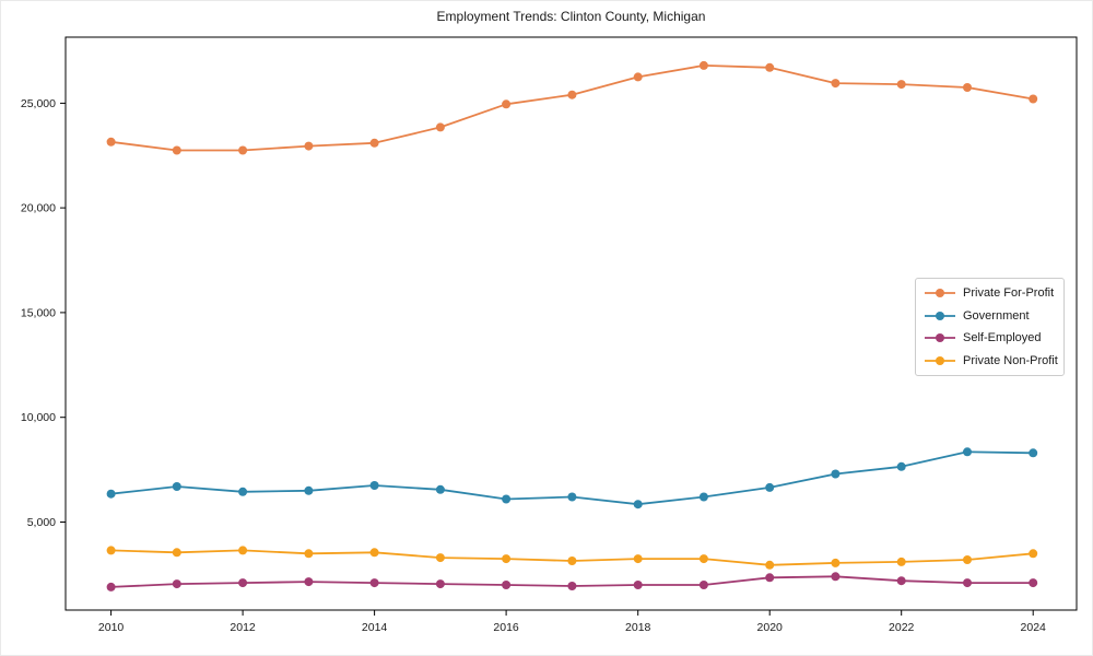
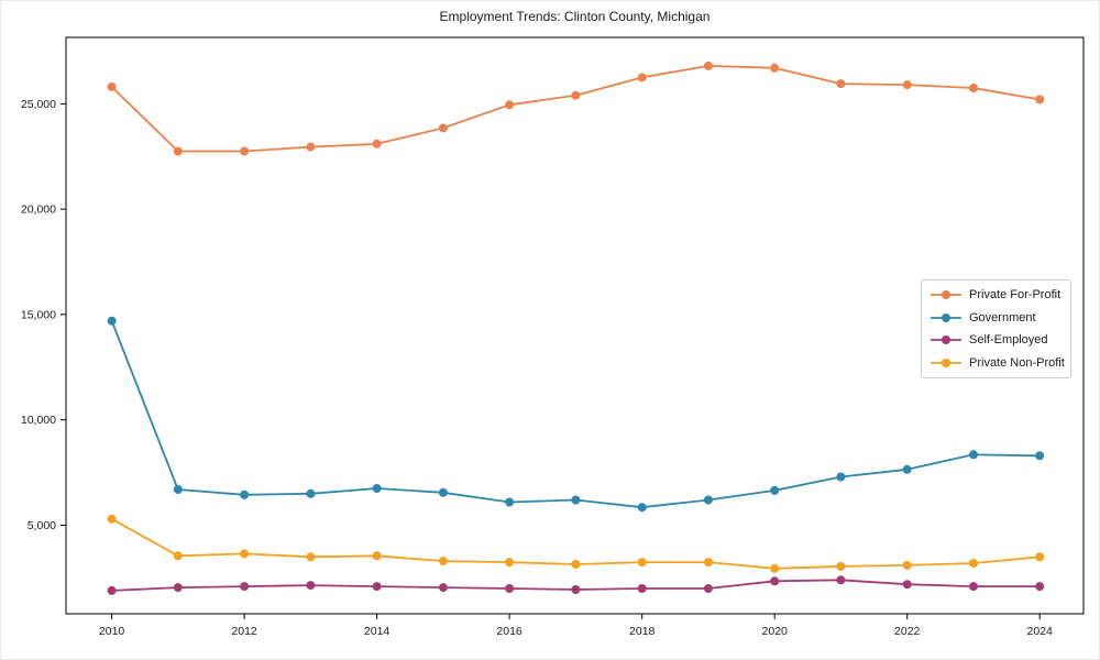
Private For-Profit/2010: 23200 -> 25800
Government/2010: 6400 -> 14700
Private Non-Profit/2010: 3600 -> 5300
